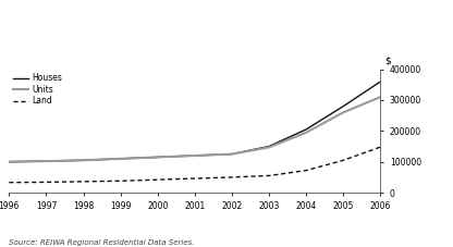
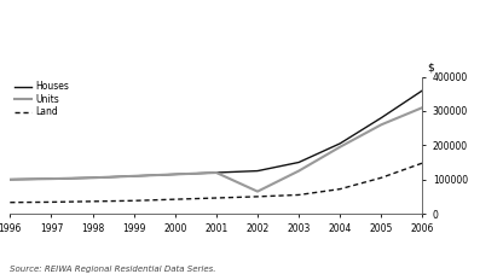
Units/2002: 125000 -> 65000
Units/2003: 147000 -> 125000
